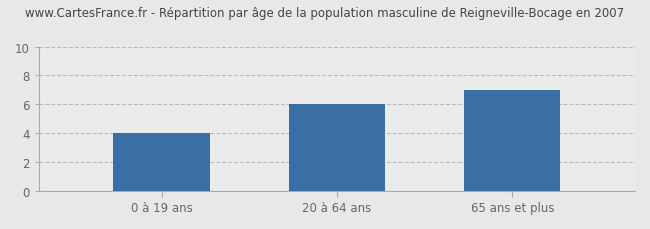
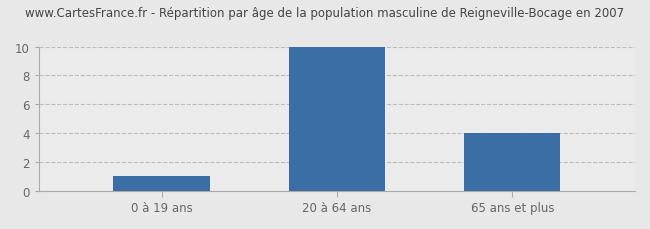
0 à 19 ans: 4 -> 1
20 à 64 ans: 6 -> 10
65 ans et plus: 7 -> 4
